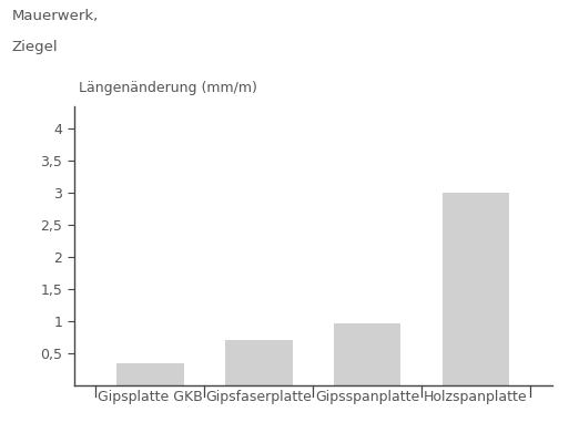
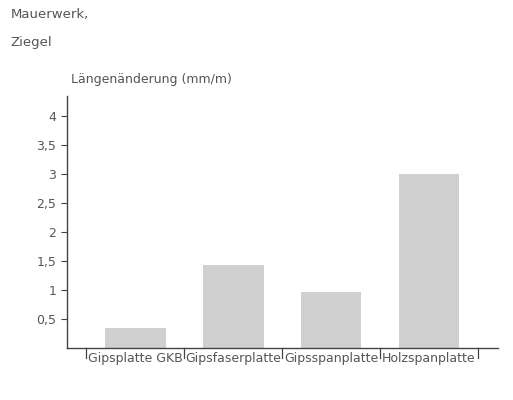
Gipsfaserplatte: 0,70 -> 1,44
